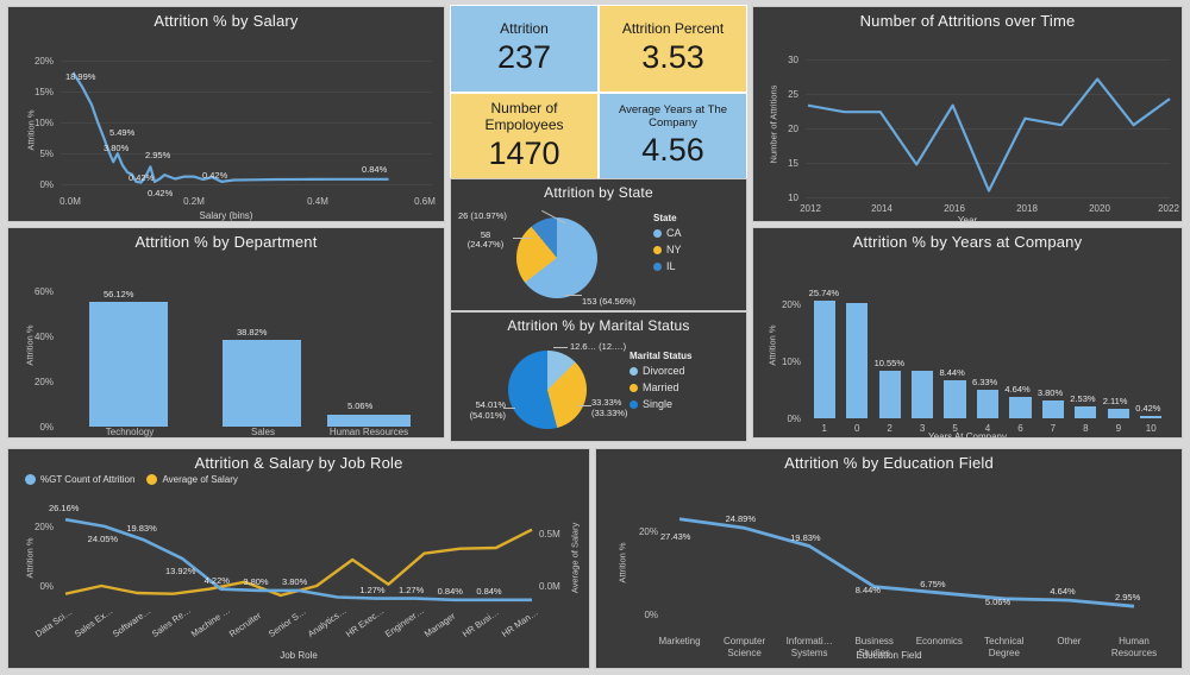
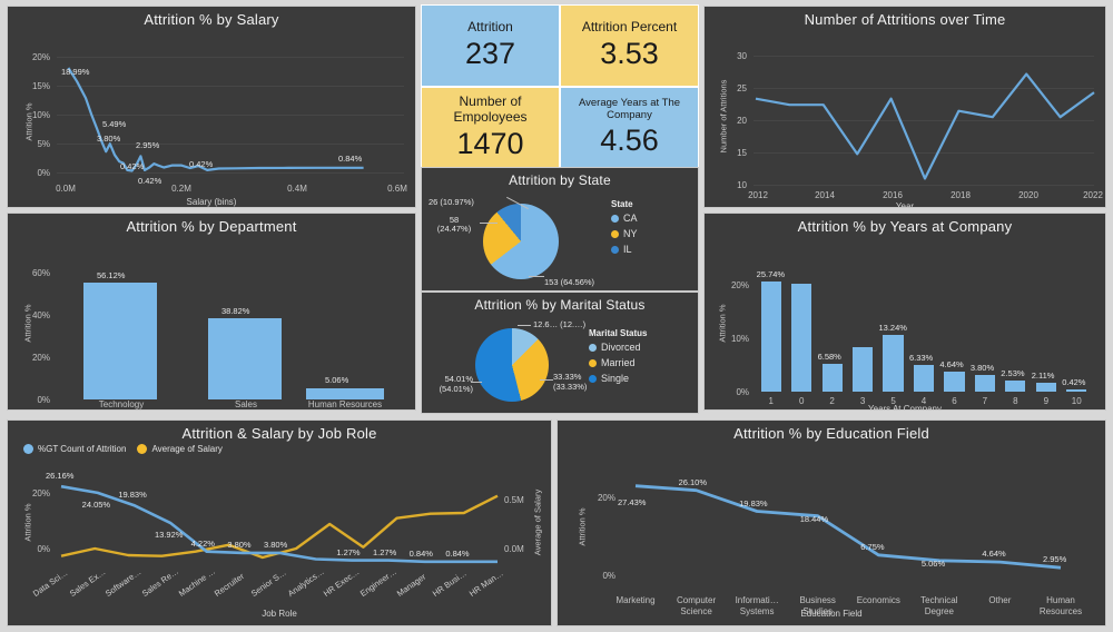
Attrition % by Years at Company/2: 10.55% -> 6.58%
Attrition % by Years at Company/5: 8.44% -> 13.24%
Attrition % by Education Field/Computer Science: 24.89% -> 26.10%
Attrition % by Education Field/Business Studies: 8.44% -> 18.44%
